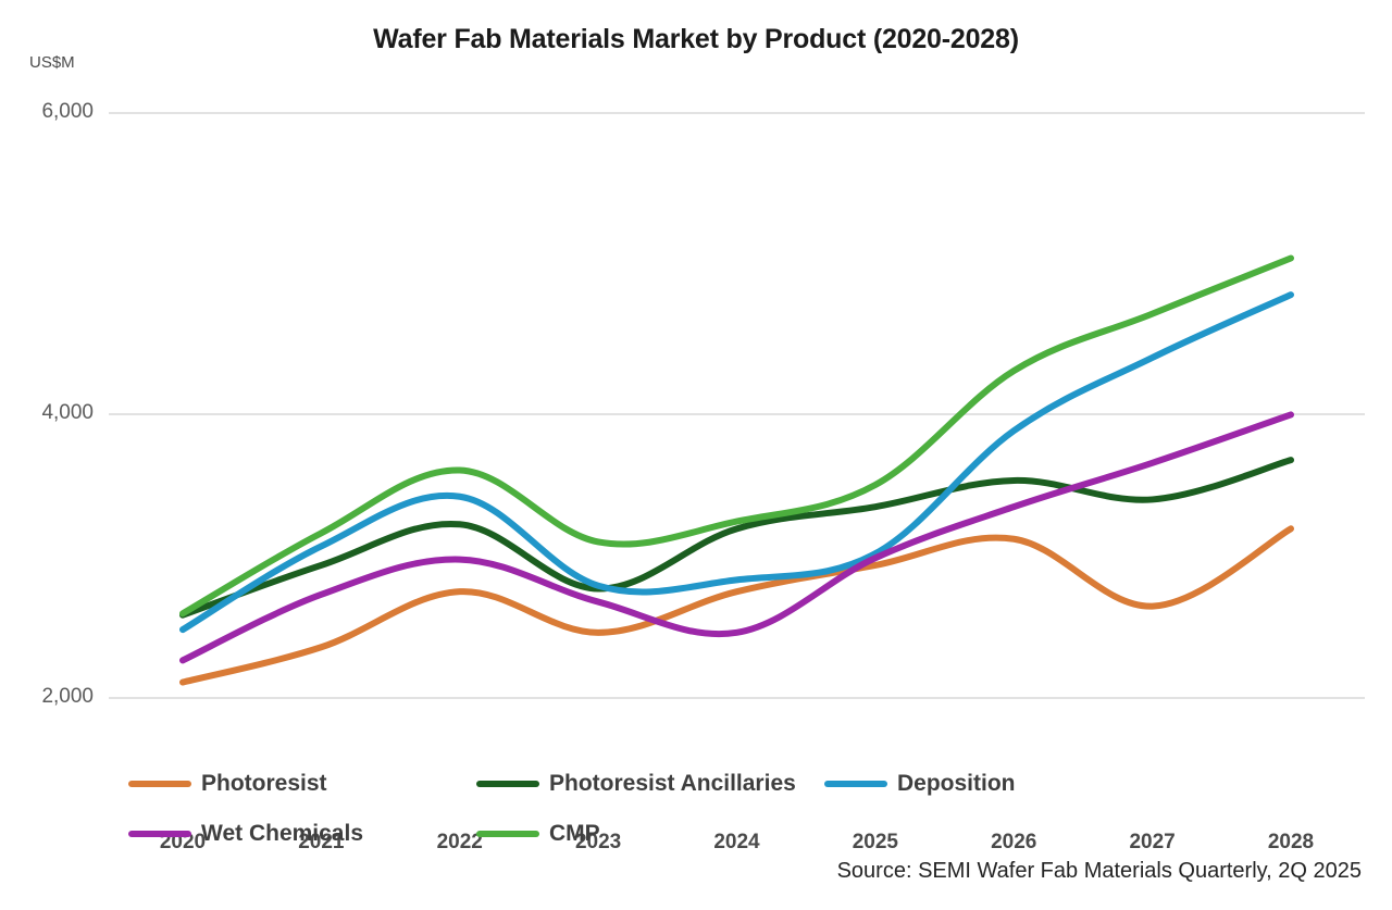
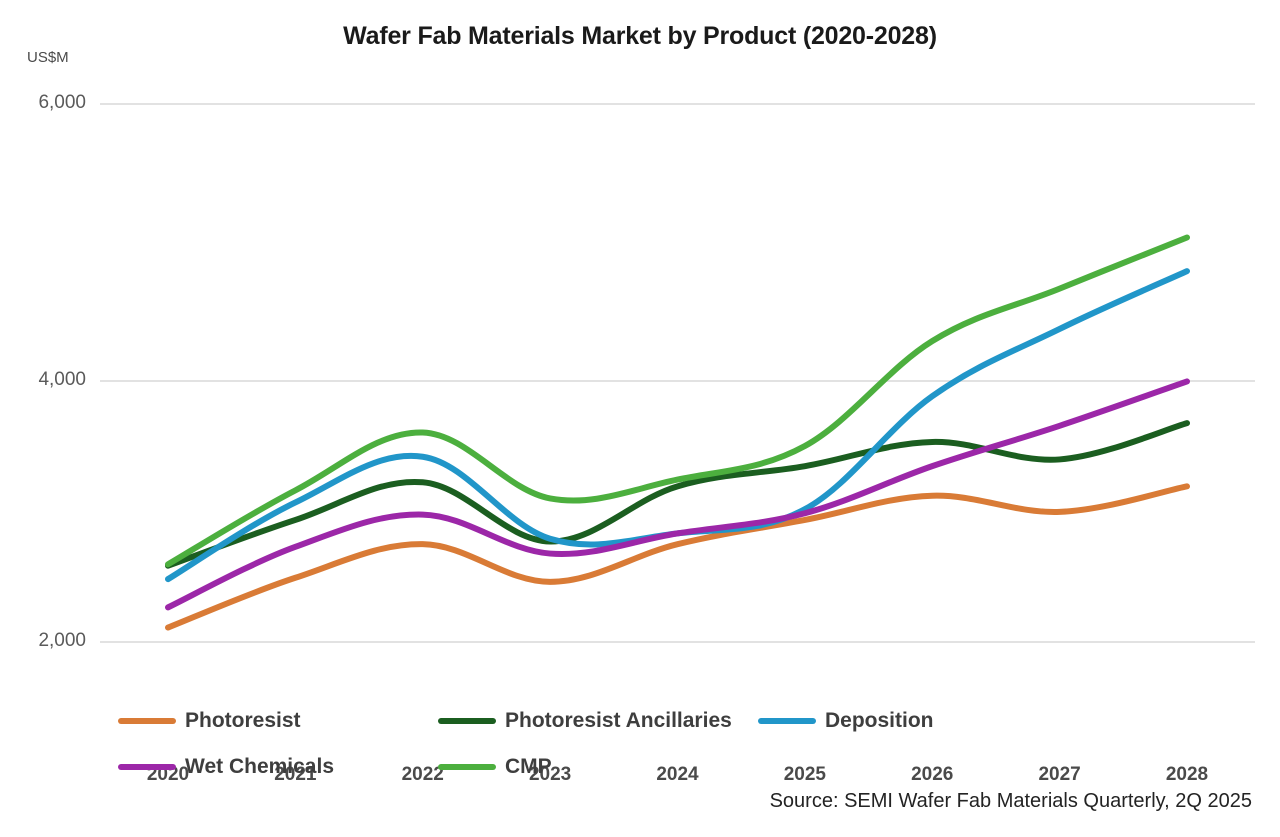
Photoresist/2021: 2340 -> 2470
Wet Chemicals/2024: 2440 -> 2800
Photoresist/2027: 2620 -> 2960
